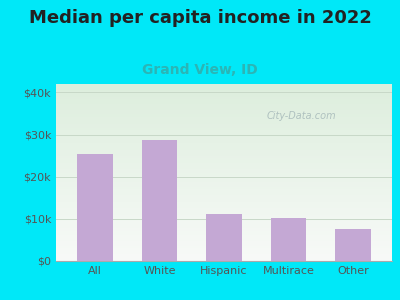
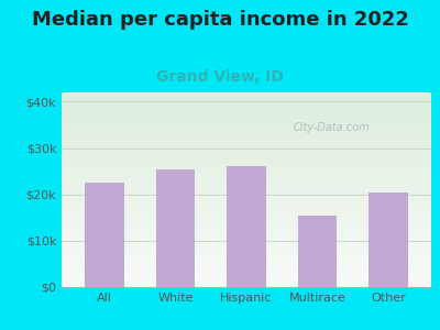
All: $25.5k -> $22.5k
White: $28.8k -> $25.5k
Hispanic: $11.2k -> $26.0k
Multirace: $10.3k -> $15.5k
Other: $7.5k -> $20.5k
